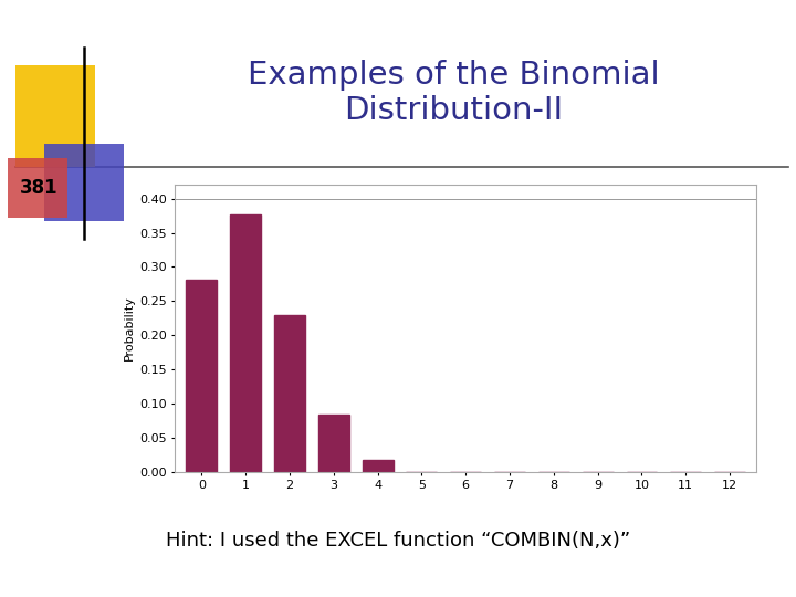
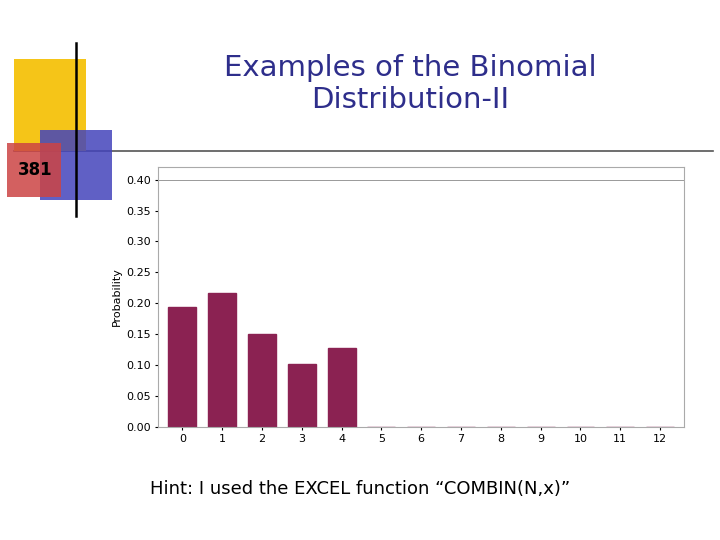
0: 0.282 -> 0.194
1: 0.376 -> 0.216
2: 0.230 -> 0.150
3: 0.084 -> 0.102
4: 0.017 -> 0.128
